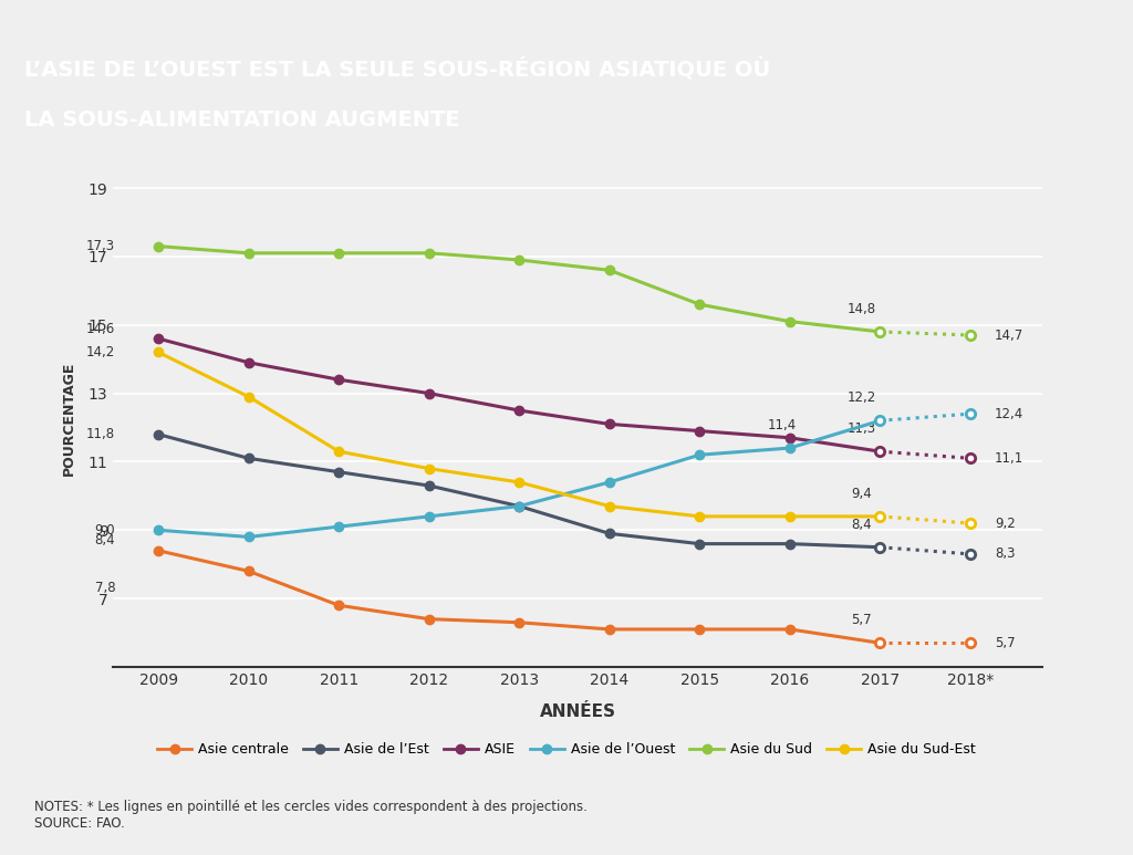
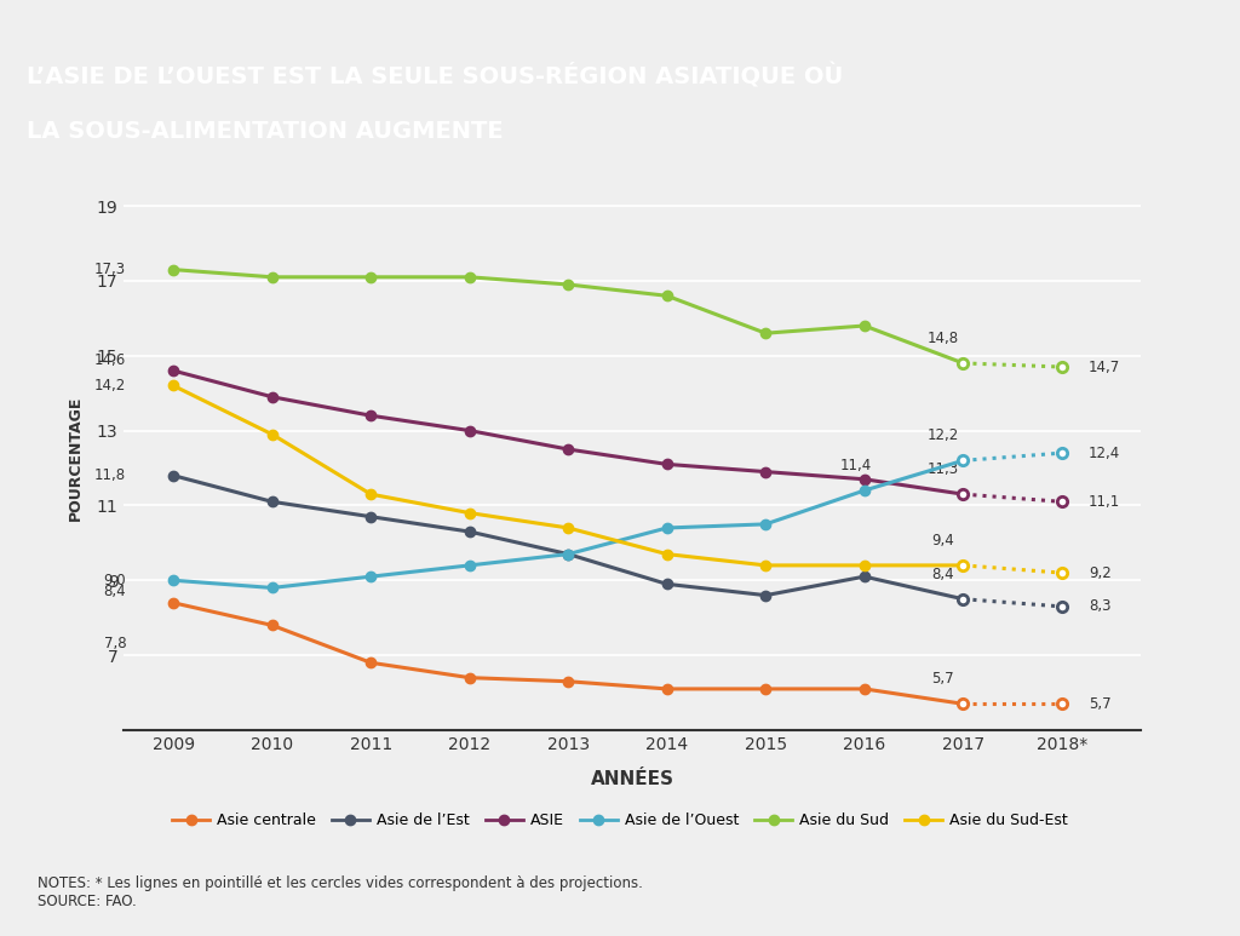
Asie de l’Ouest/2015: 11.2 -> 10.5
Asie de l’Est/2016: 8.6 -> 9.1
Asie du Sud/2016: 15.1 -> 15.8
